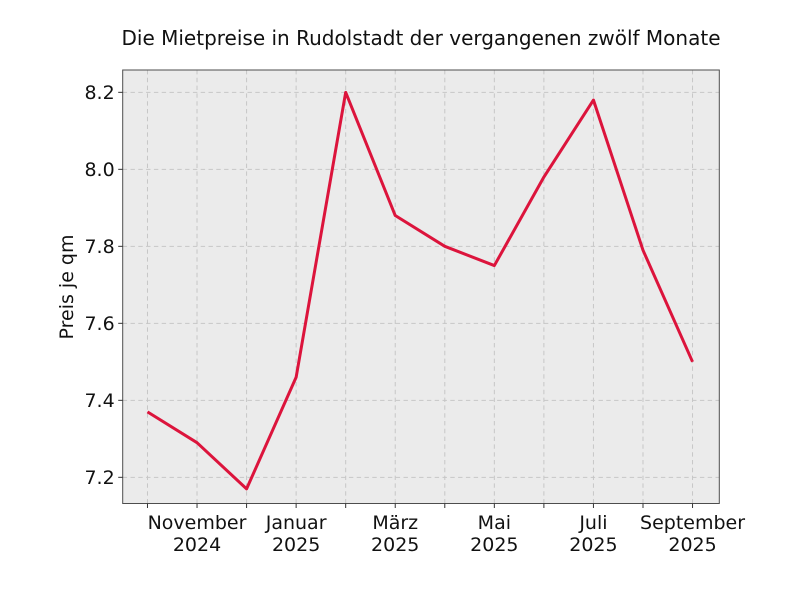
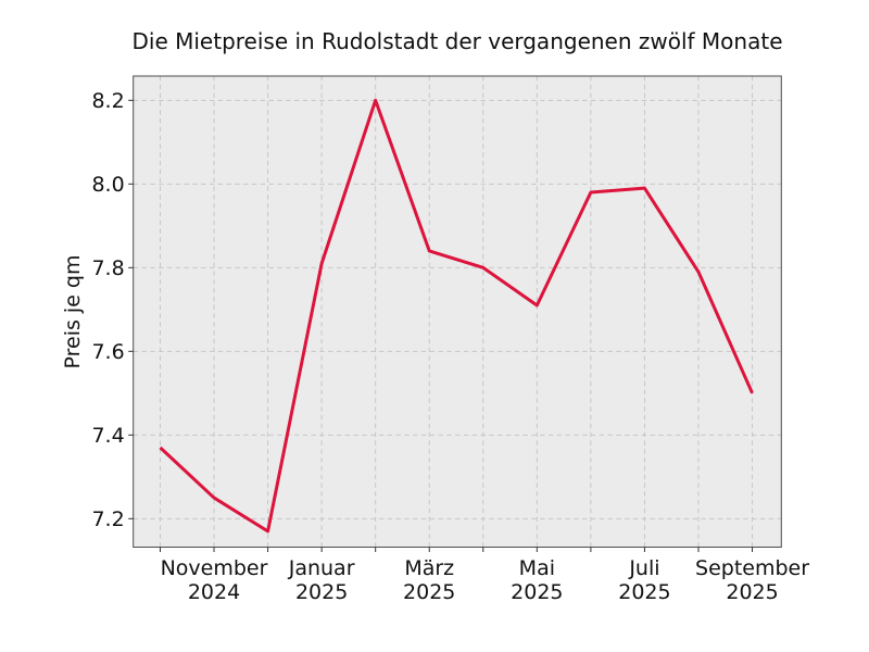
November 2024: 7.29 -> 7.25
Januar 2025: 7.46 -> 7.81
März 2025: 7.88 -> 7.84
Mai 2025: 7.75 -> 7.71
Juli 2025: 8.18 -> 7.99
